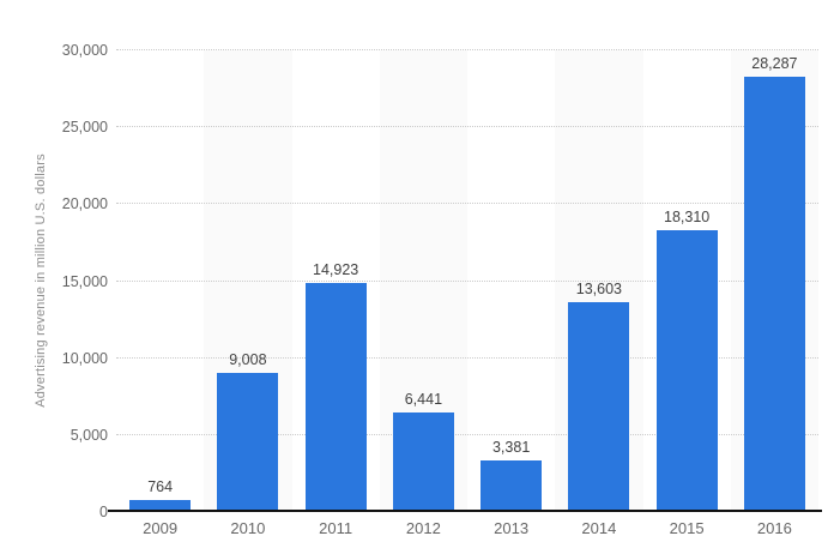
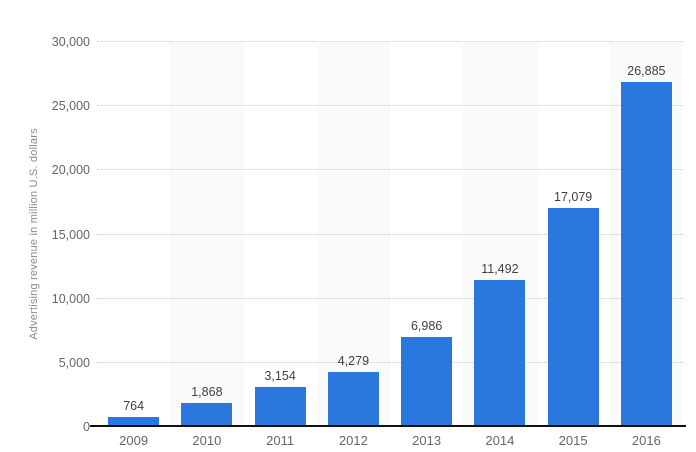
2010: 9,008 -> 1,868
2011: 14,923 -> 3,154
2012: 6,441 -> 4,279
2013: 3,381 -> 6,986
2014: 13,603 -> 11,492
2015: 18,310 -> 17,079
2016: 28,287 -> 26,885
